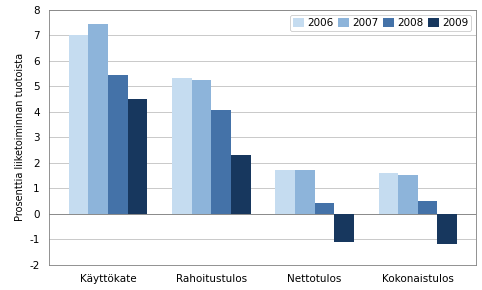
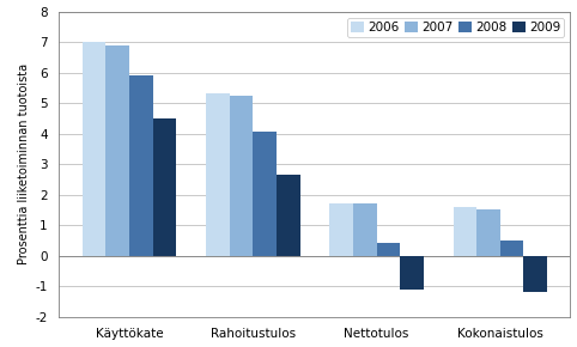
2007/Käyttökate: 7.45 -> 6.90
2008/Käyttökate: 5.45 -> 5.90
2009/Rahoitustulos: 2.30 -> 2.65
